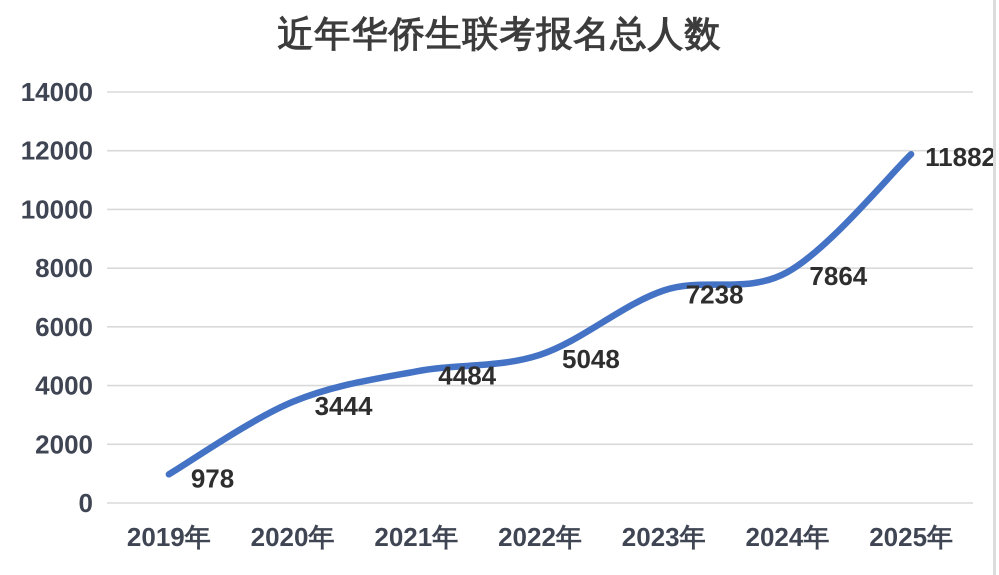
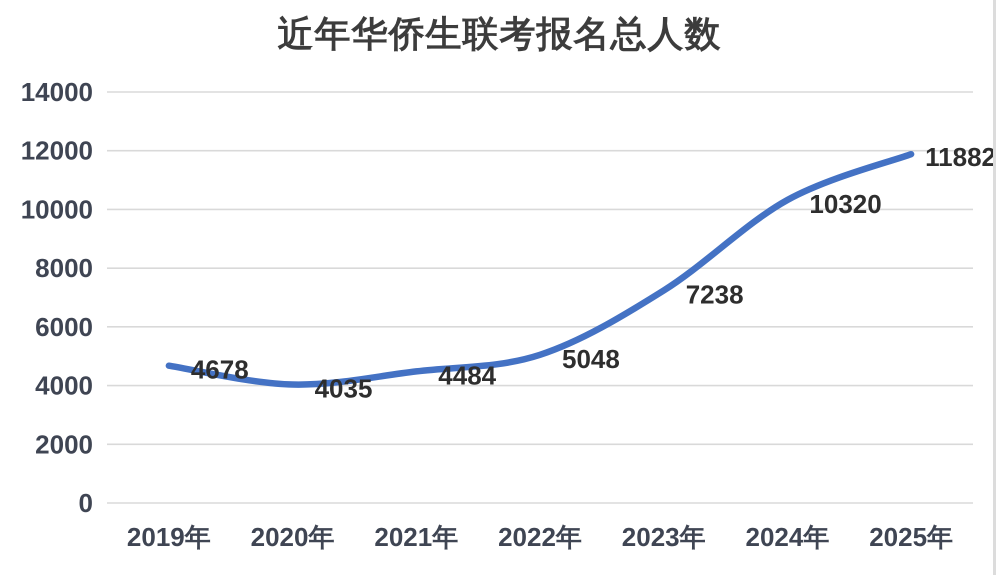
2019年: 978 -> 4678
2020年: 3444 -> 4035
2024年: 7864 -> 10320
